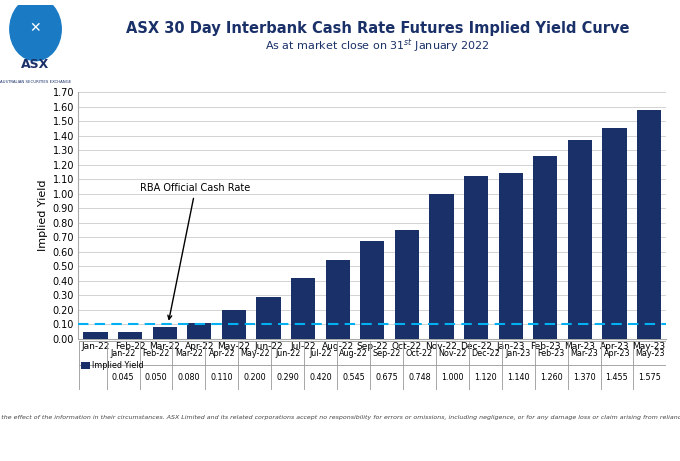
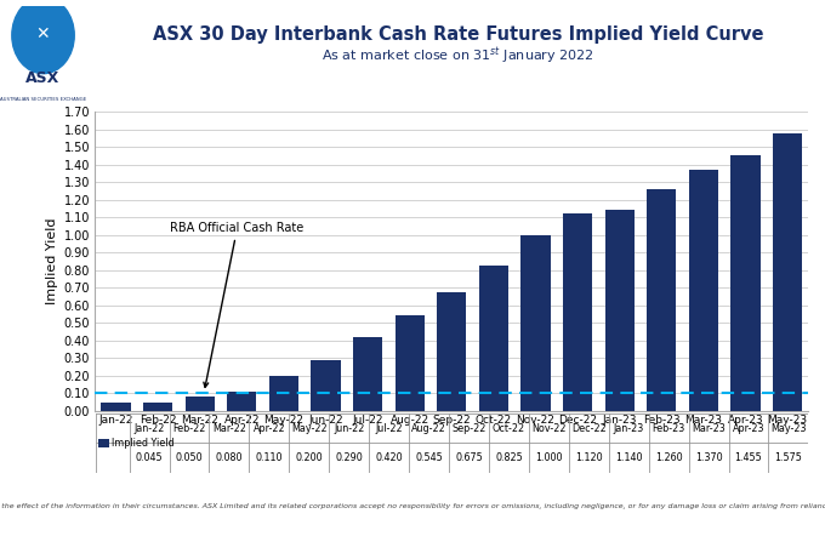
Oct-22: 0.748 -> 0.825
